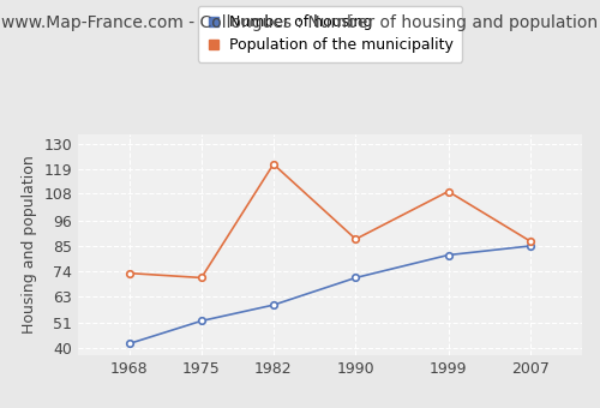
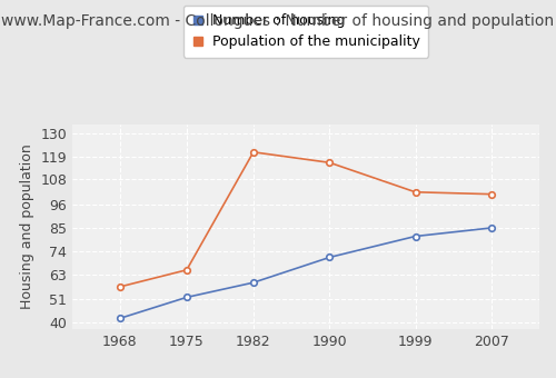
Population of the municipality/1968: 73 -> 57
Population of the municipality/1975: 71 -> 65
Population of the municipality/1990: 88 -> 116
Population of the municipality/1999: 109 -> 102
Population of the municipality/2007: 87 -> 101
